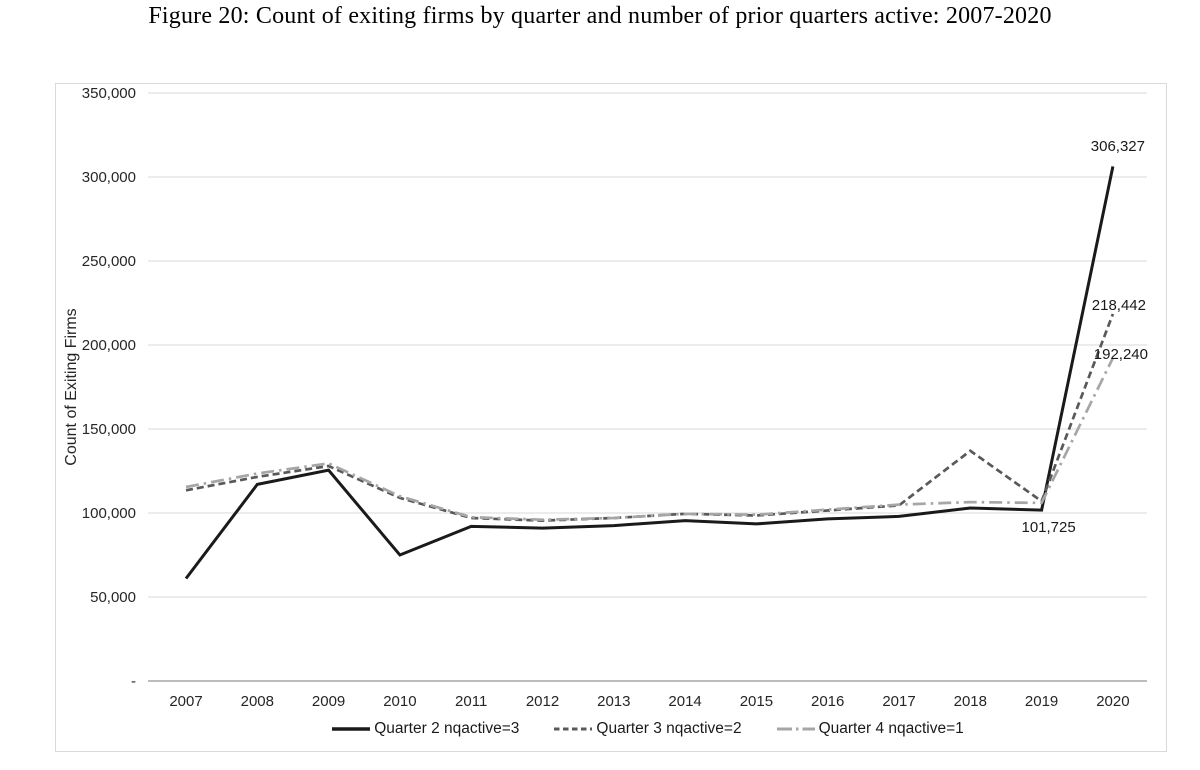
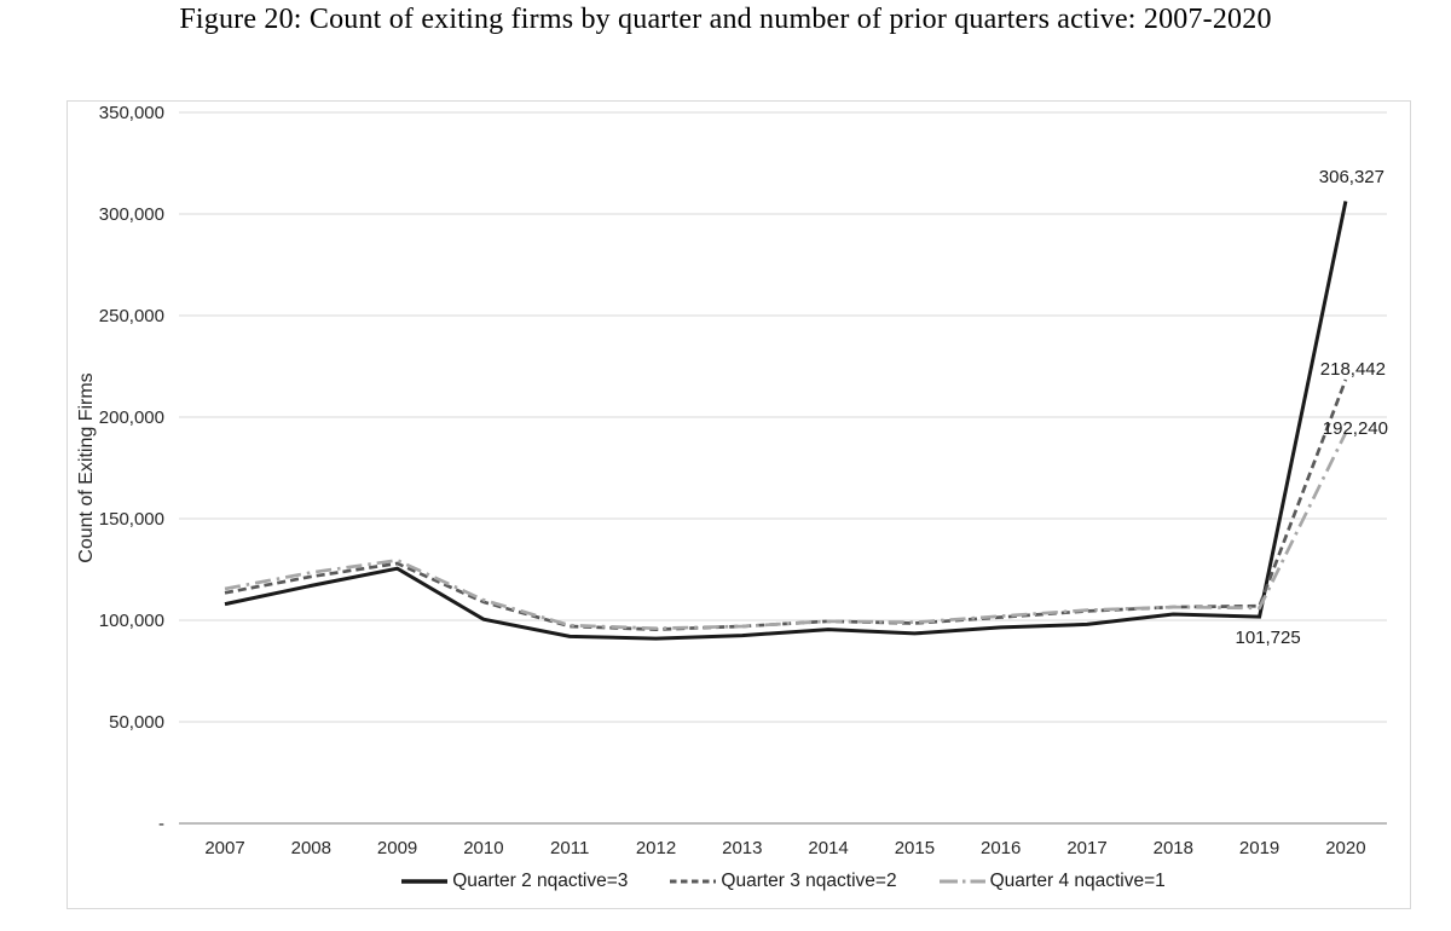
Quarter 2 nqactive=3/2007: 61000 -> 108000
Quarter 2 nqactive=3/2010: 75000 -> 100000
Quarter 3 nqactive=2/2018: 137000 -> 106000
